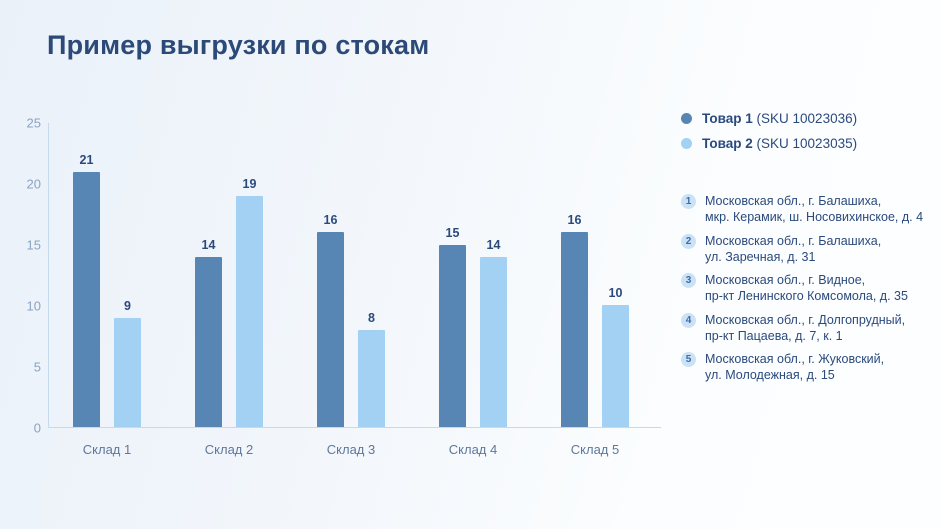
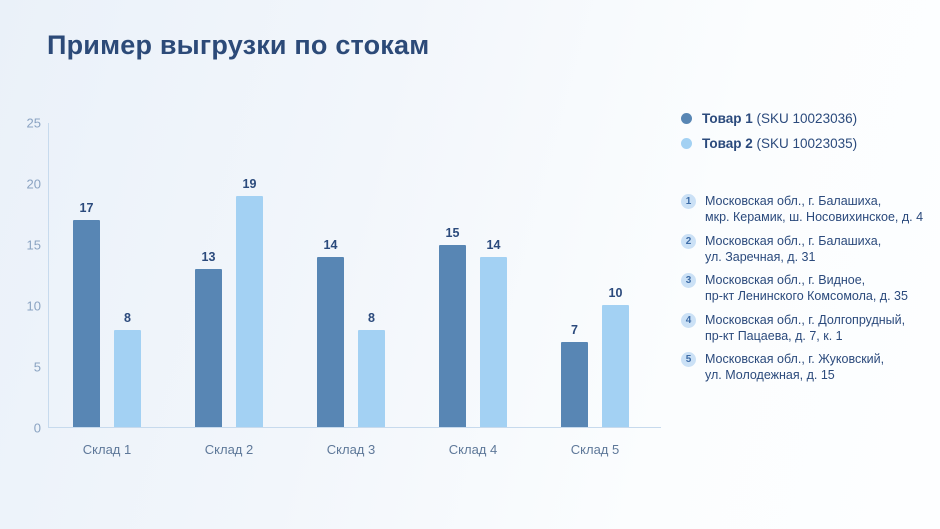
Товар 1 (SKU 10023036)/Склад 1: 21 -> 17
Товар 2 (SKU 10023035)/Склад 1: 9 -> 8
Товар 1 (SKU 10023036)/Склад 2: 14 -> 13
Товар 1 (SKU 10023036)/Склад 3: 16 -> 14
Товар 1 (SKU 10023036)/Склад 5: 16 -> 7
